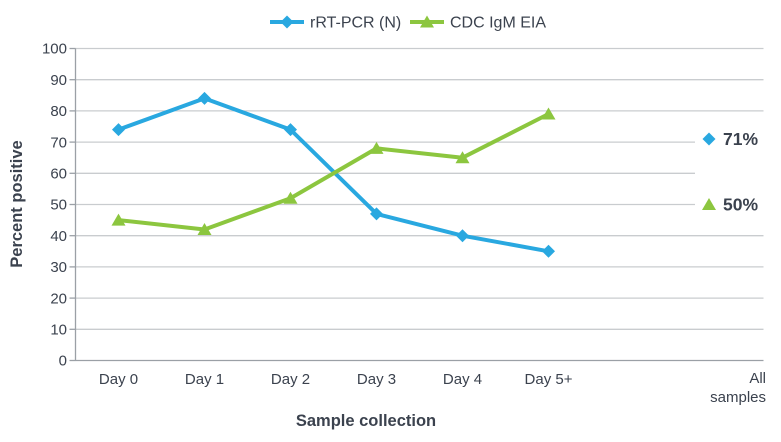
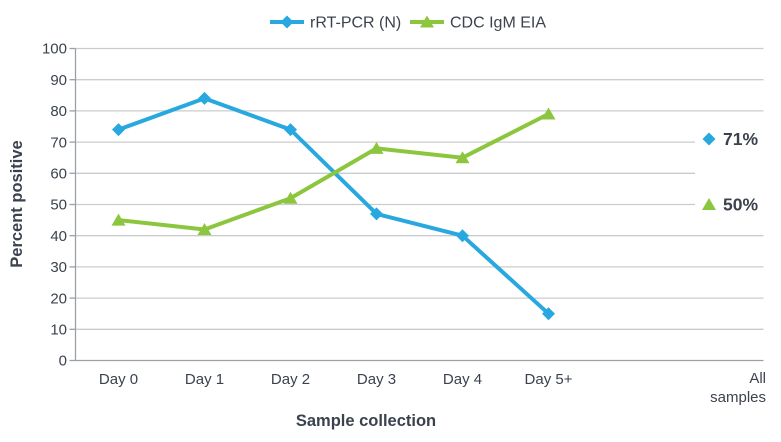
rRT-PCR (N)/Day 5+: 35 -> 15
